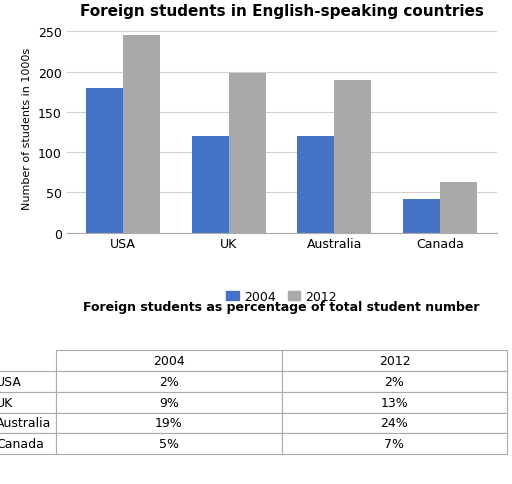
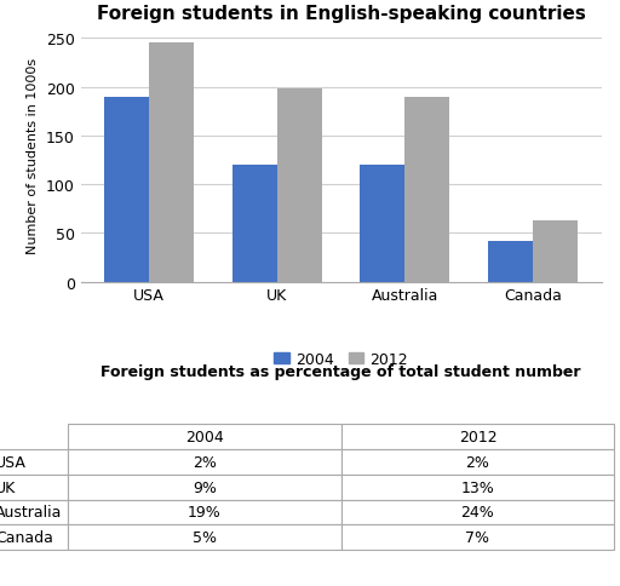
2004/USA: 180 -> 190
